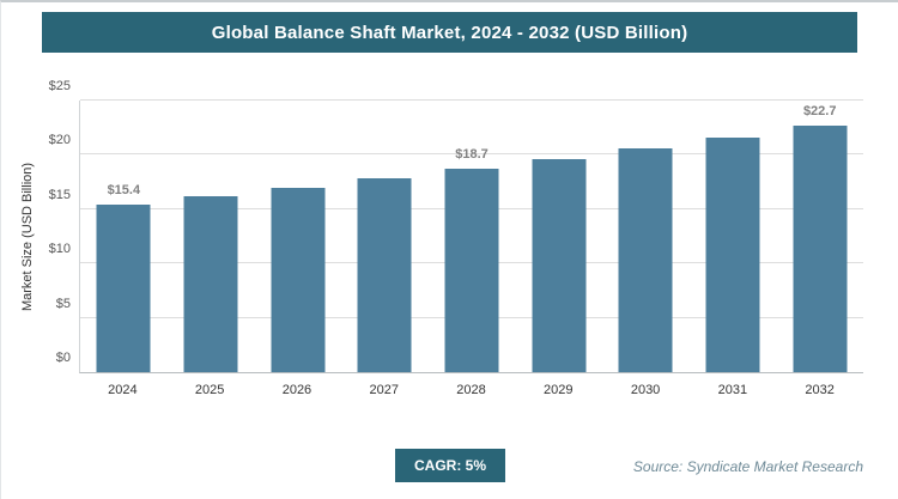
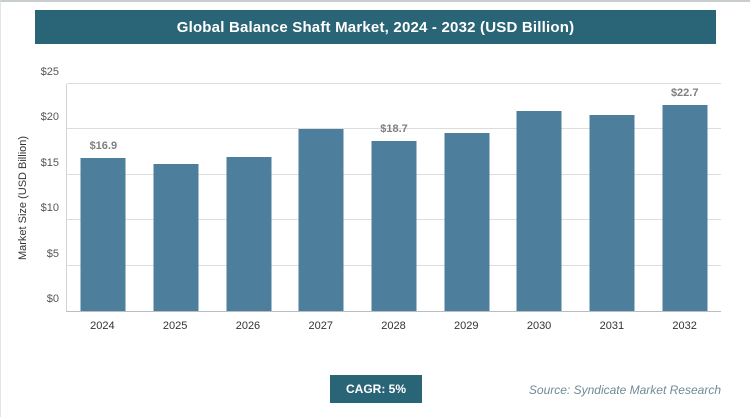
2024: $15.4 -> $16.9
2027: $18 -> $20
2030: $21 -> $22
